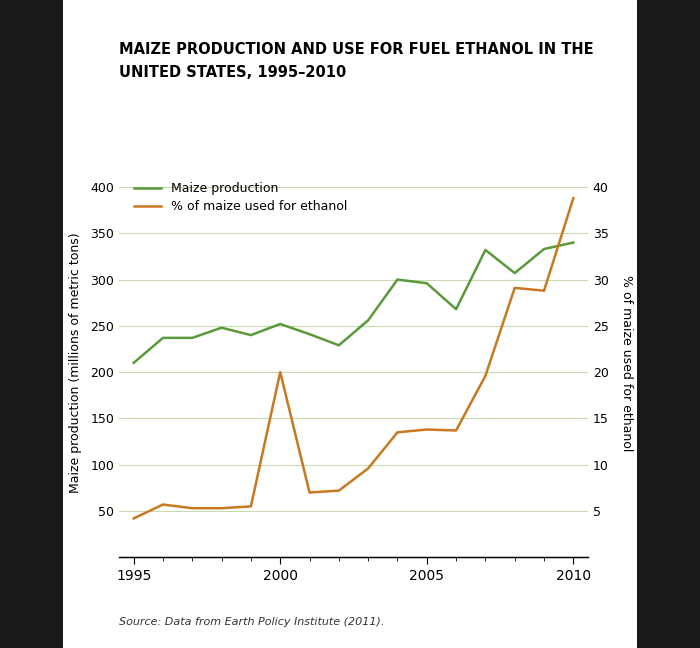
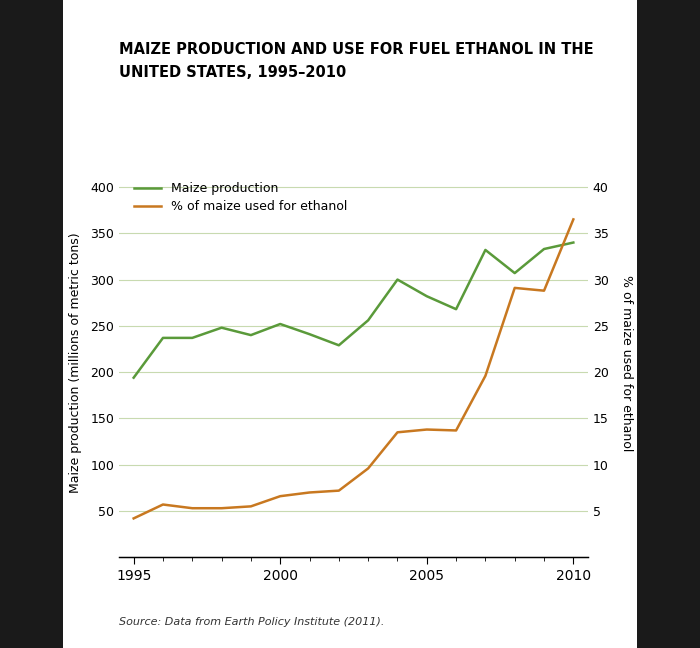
Maize production/1995: 210 -> 194
% of maize used for ethanol/2000: 20.0 -> 6.6
Maize production/2005: 296 -> 282
% of maize used for ethanol/2010: 38.8 -> 36.5
